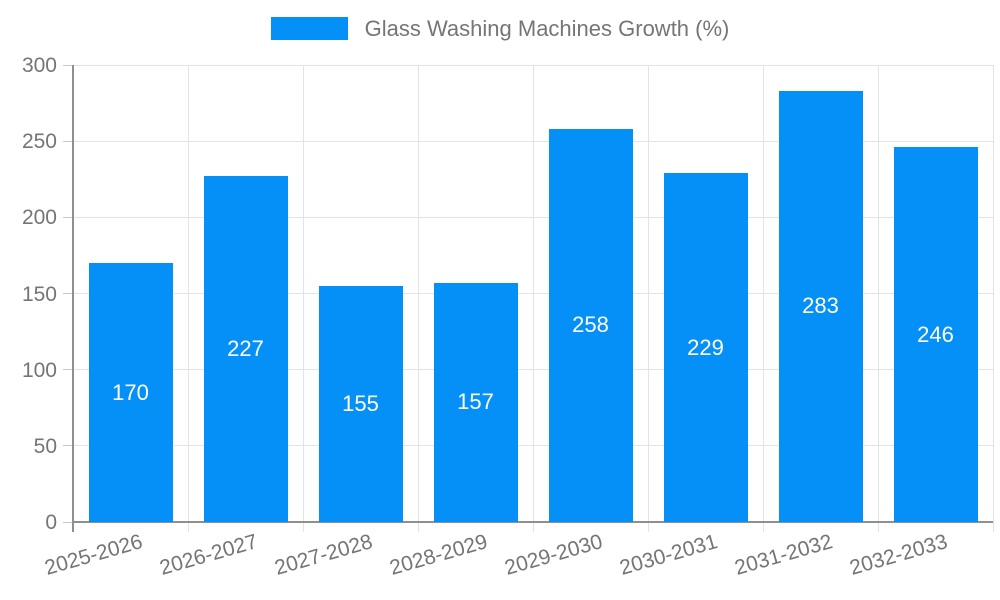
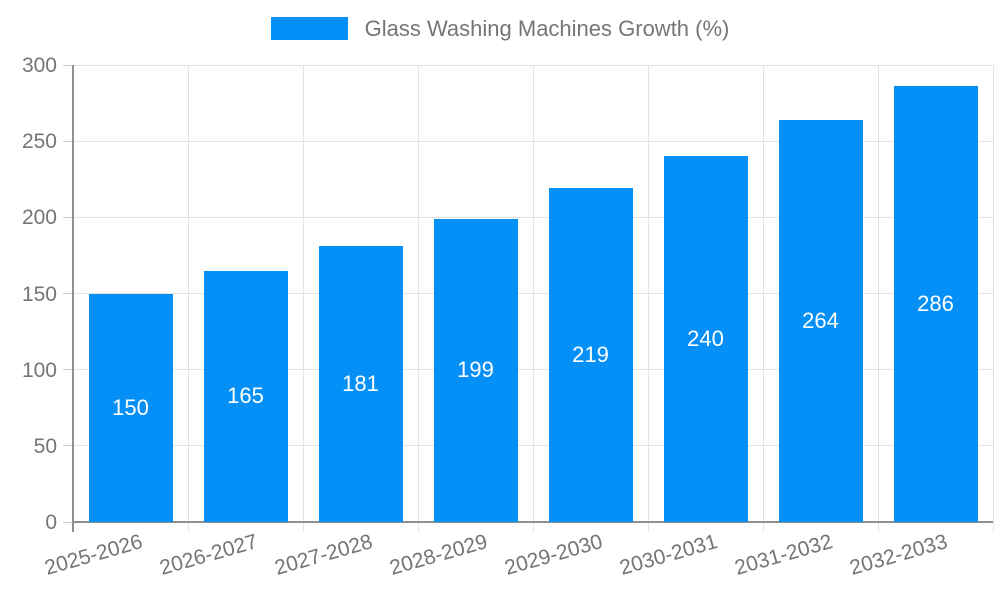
2025-2026: 170 -> 150
2026-2027: 227 -> 165
2027-2028: 155 -> 181
2028-2029: 157 -> 199
2029-2030: 258 -> 219
2030-2031: 229 -> 240
2031-2032: 283 -> 264
2032-2033: 246 -> 286
